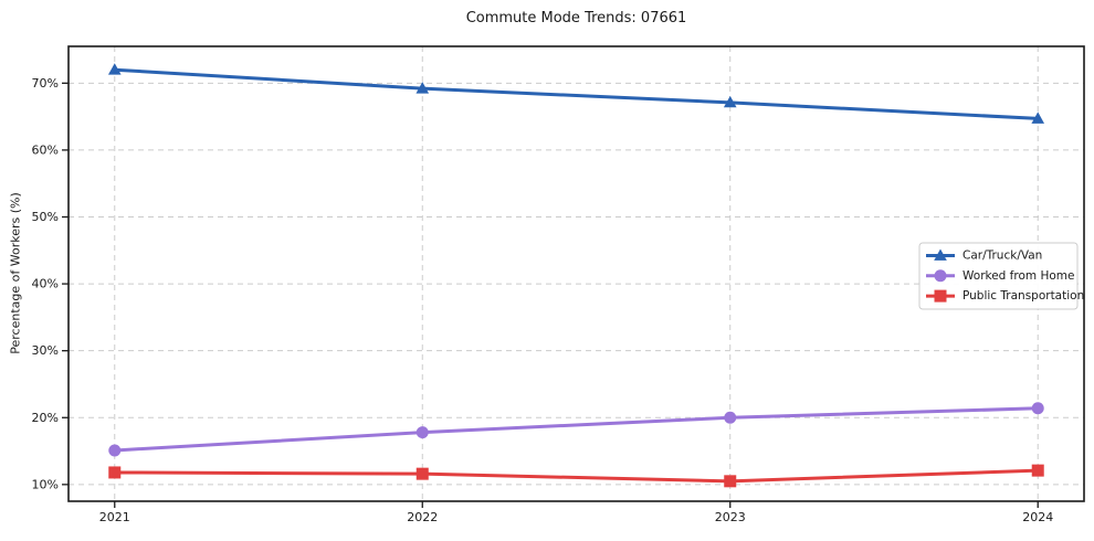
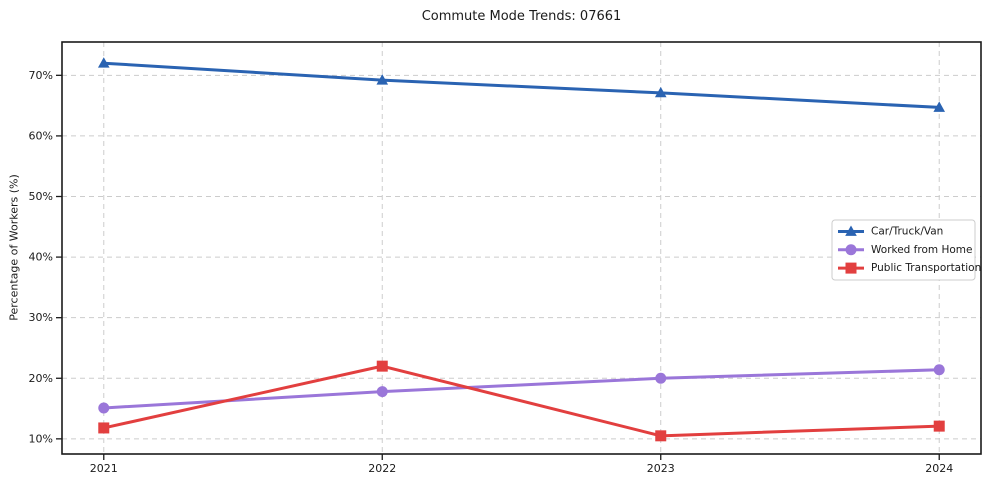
Public Transportation/2022: 12% -> 22%
